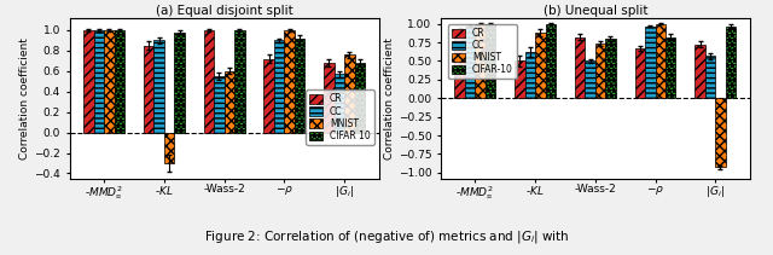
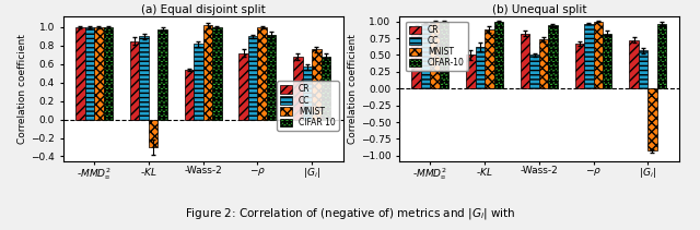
(a) Equal disjoint split/CR/-Wass-2: 1.00 -> 0.54
(a) Equal disjoint split/CC/-Wass-2: 0.55 -> 0.82
(a) Equal disjoint split/MNIST/-Wass-2: 0.60 -> 1.02
(b) Unequal split/CIFAR-10/-Wass-2: 0.80 -> 0.94
